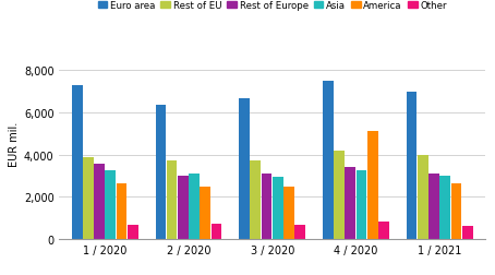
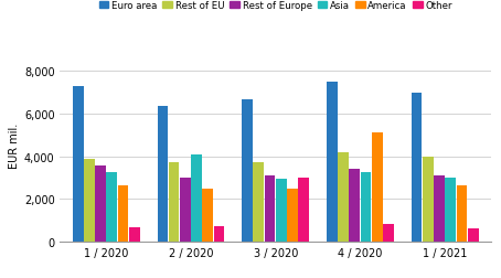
Asia/2 / 2020: 3,100 -> 4,100
Other/3 / 2020: 700 -> 3,000
